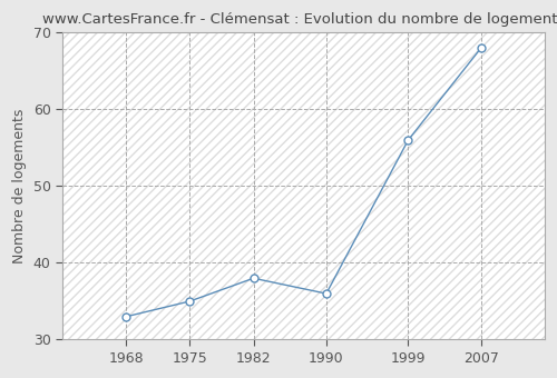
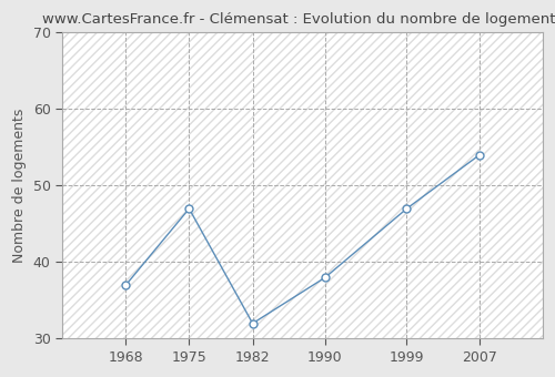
1968: 33 -> 37
1975: 35 -> 47
1982: 38 -> 32
1990: 36 -> 38
1999: 56 -> 47
2007: 68 -> 54
